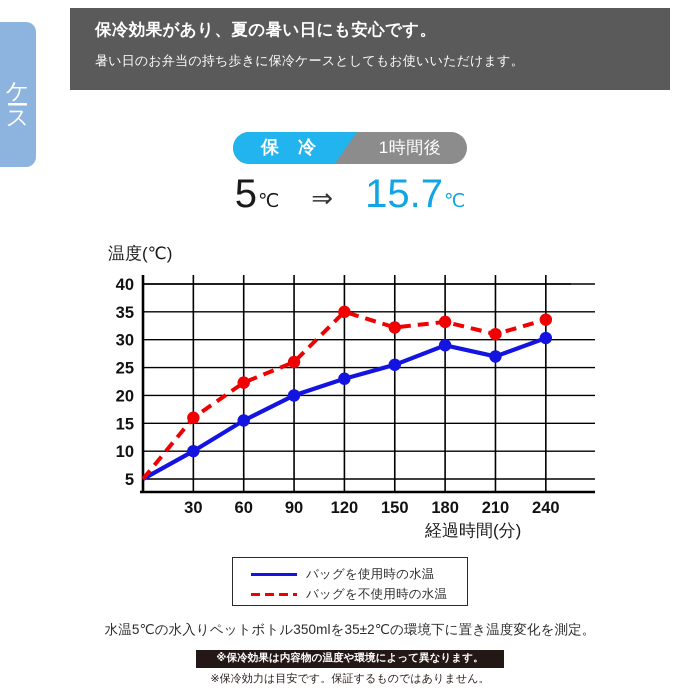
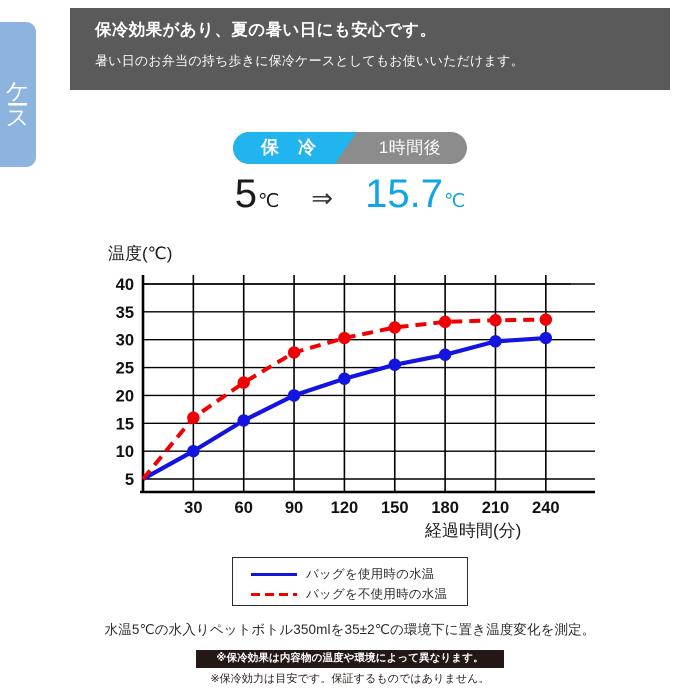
バッグを不使用時の水温/90: 26 -> 28
バッグを不使用時の水温/120: 35 -> 30
バッグを使用時の水温/180: 29 -> 27
バッグを使用時の水温/210: 27 -> 30
バッグを不使用時の水温/210: 31 -> 34
